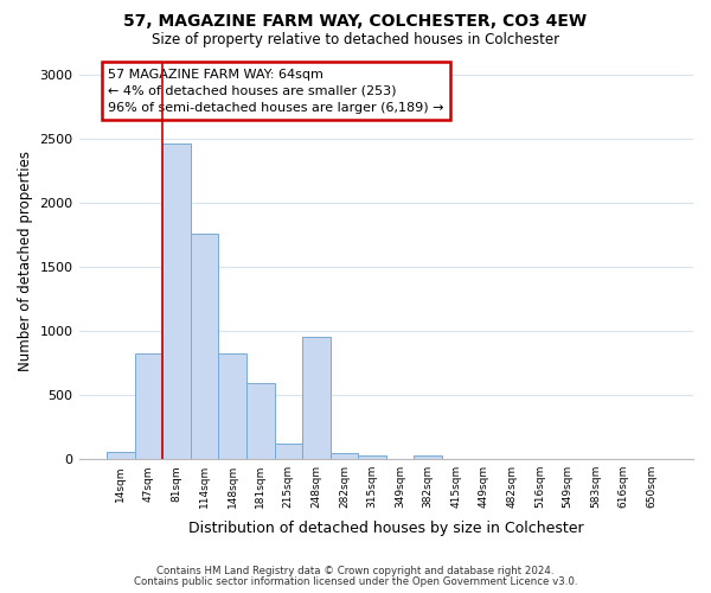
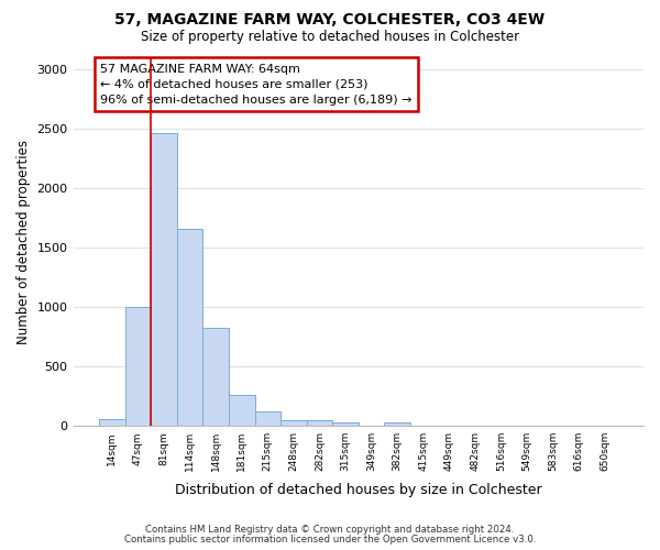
47sqm: 830 -> 1000
114sqm: 1760 -> 1660
181sqm: 590 -> 260
248sqm: 960 -> 50
